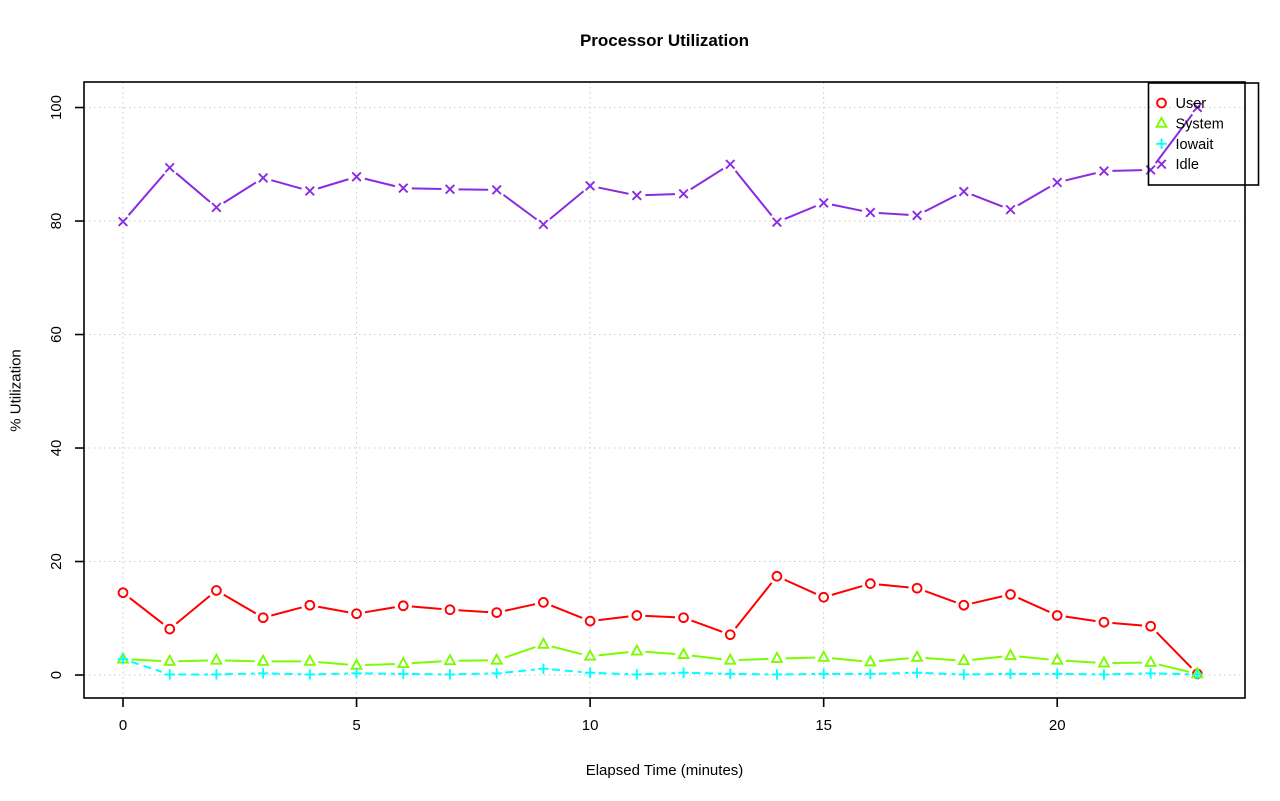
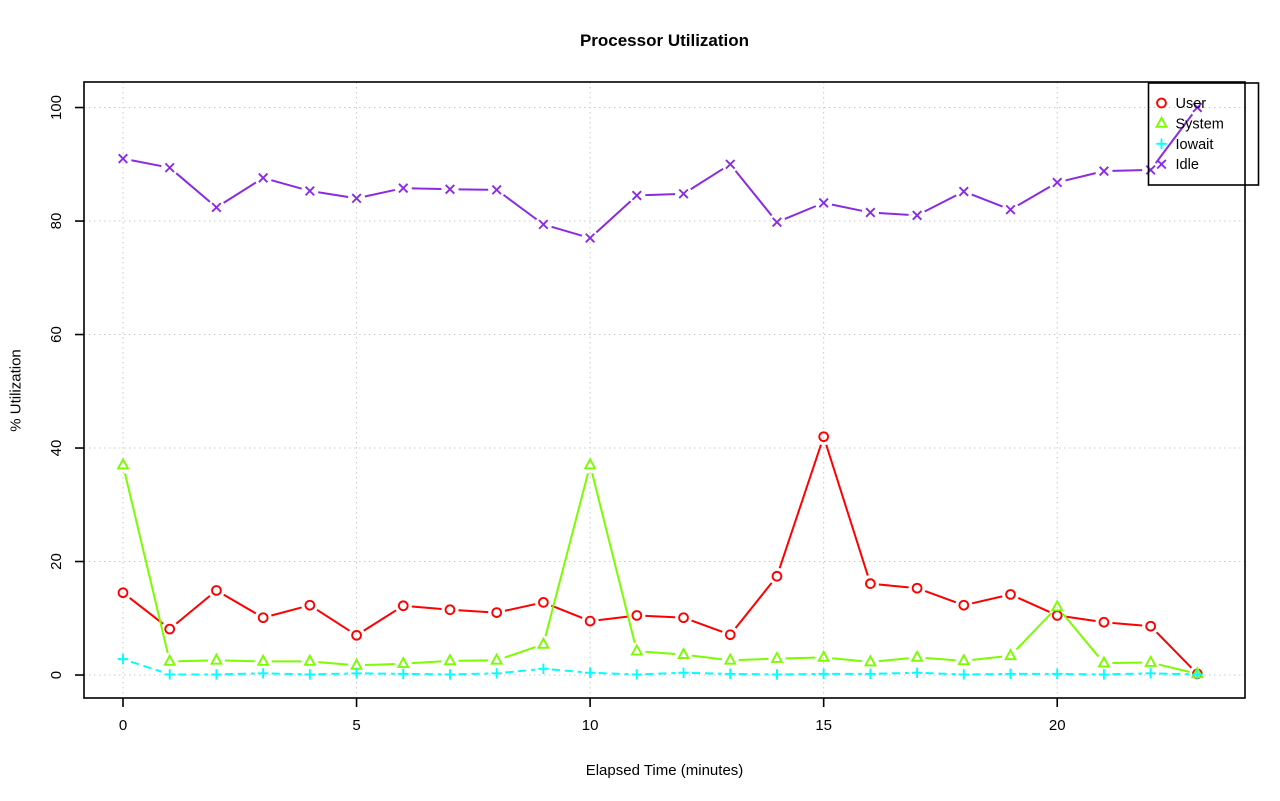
System/0: 3 -> 37
Idle/0: 80 -> 91
User/5: 11 -> 7
Idle/5: 88 -> 84
System/10: 3 -> 37
Idle/10: 86 -> 77
User/15: 14 -> 42
System/20: 3 -> 12
